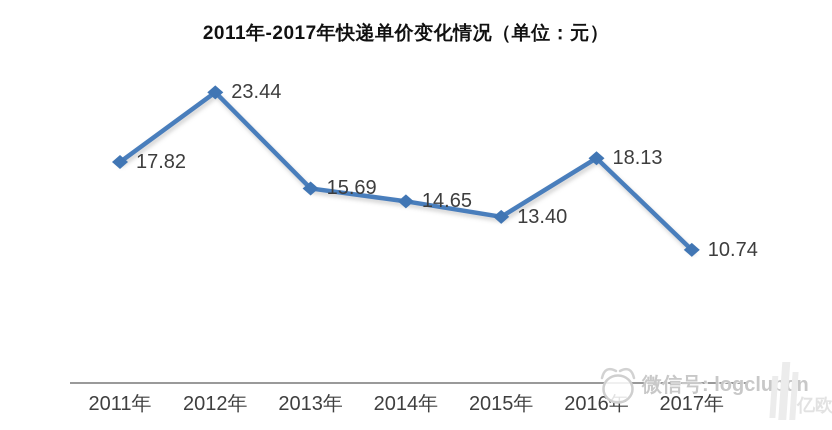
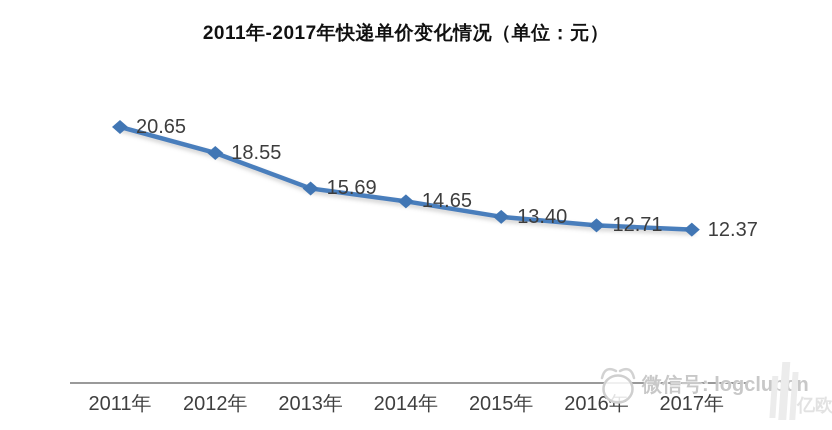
2011年: 17.82 -> 20.65
2012年: 23.44 -> 18.55
2016年: 18.13 -> 12.71
2017年: 10.74 -> 12.37
